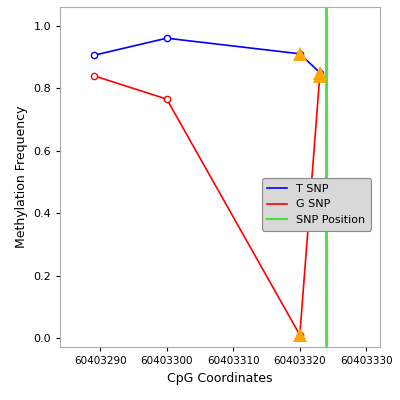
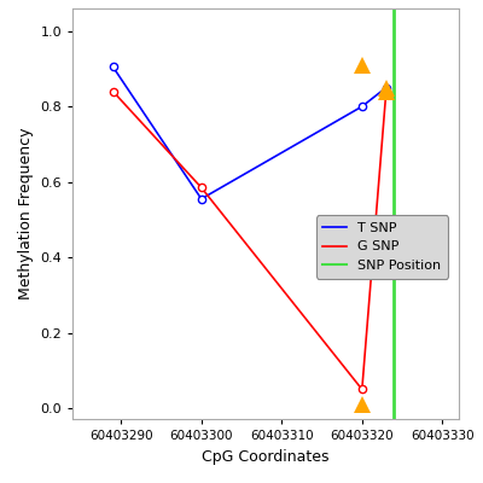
T SNP/60403300: 0.960 -> 0.555
G SNP/60403300: 0.765 -> 0.585
T SNP/60403320: 0.910 -> 0.800
G SNP/60403320: 0.010 -> 0.050
